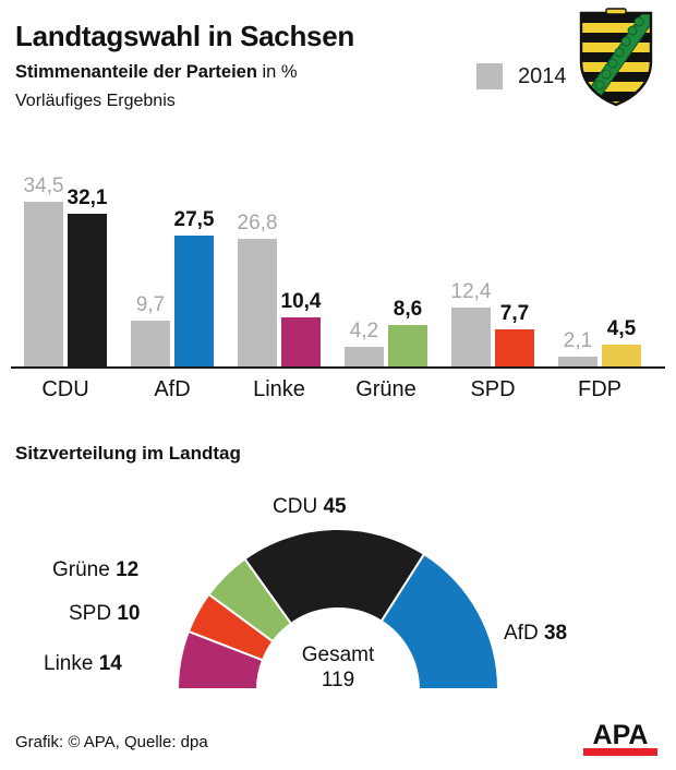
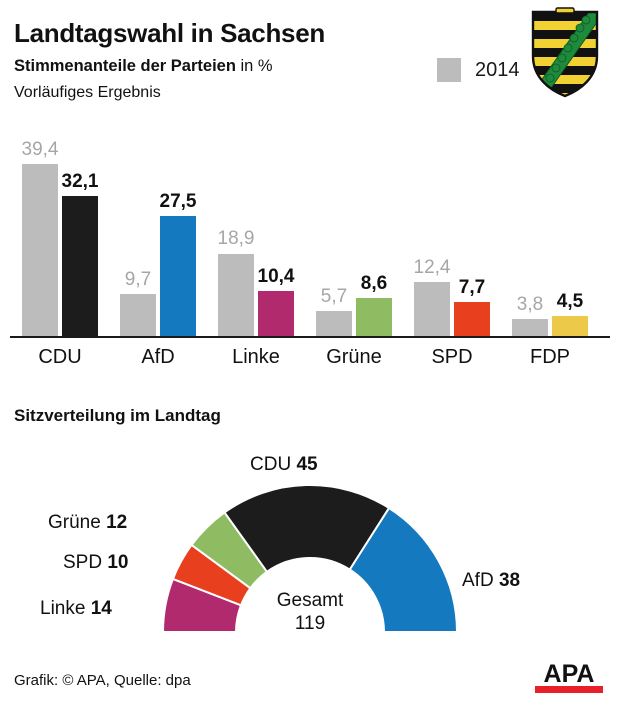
Stimmenanteile der Parteien in %/2014/CDU: 34,5 -> 39,4
Stimmenanteile der Parteien in %/2014/Linke: 26,8 -> 18,9
Stimmenanteile der Parteien in %/2014/Grüne: 4,2 -> 5,7
Stimmenanteile der Parteien in %/2014/FDP: 2,1 -> 3,8
